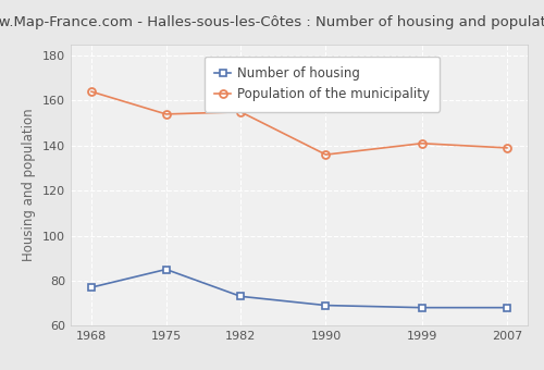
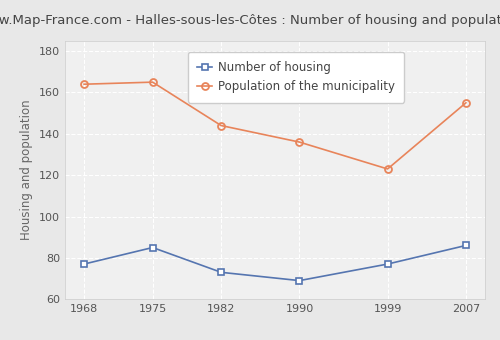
Population of the municipality/1975: 154 -> 165
Population of the municipality/1982: 155 -> 144
Number of housing/1999: 68 -> 77
Population of the municipality/1999: 141 -> 123
Number of housing/2007: 68 -> 86
Population of the municipality/2007: 139 -> 155
